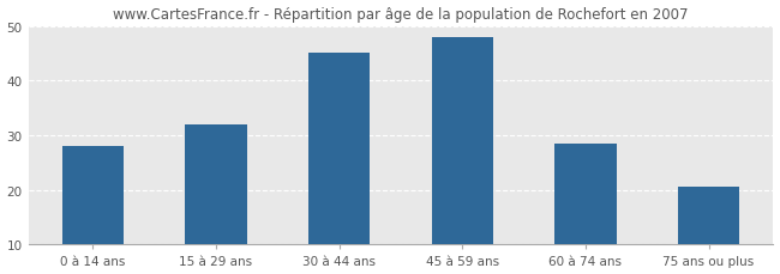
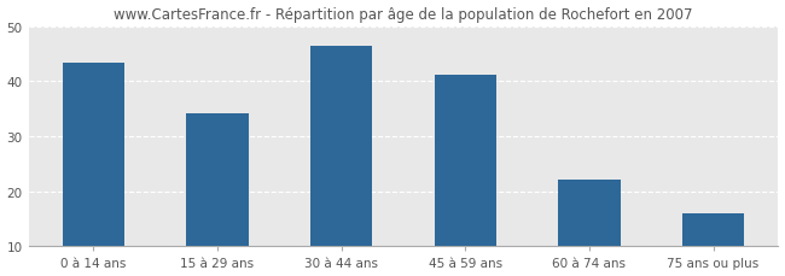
0 à 14 ans: 28.0 -> 43.3
15 à 29 ans: 32.0 -> 34.2
30 à 44 ans: 45.0 -> 46.4
45 à 59 ans: 48.0 -> 41.1
60 à 74 ans: 28.5 -> 22.2
75 ans ou plus: 20.5 -> 16.1
